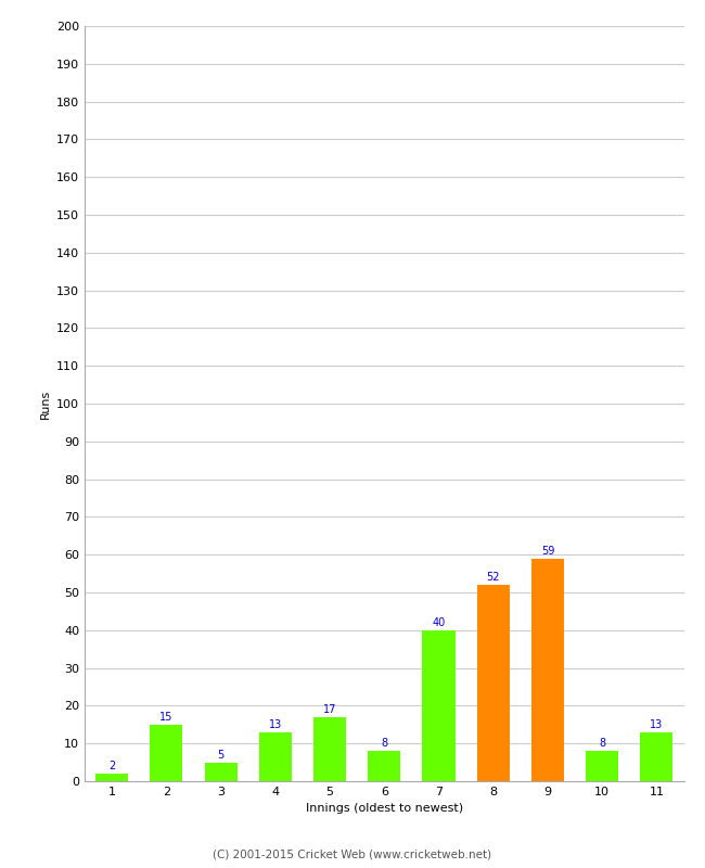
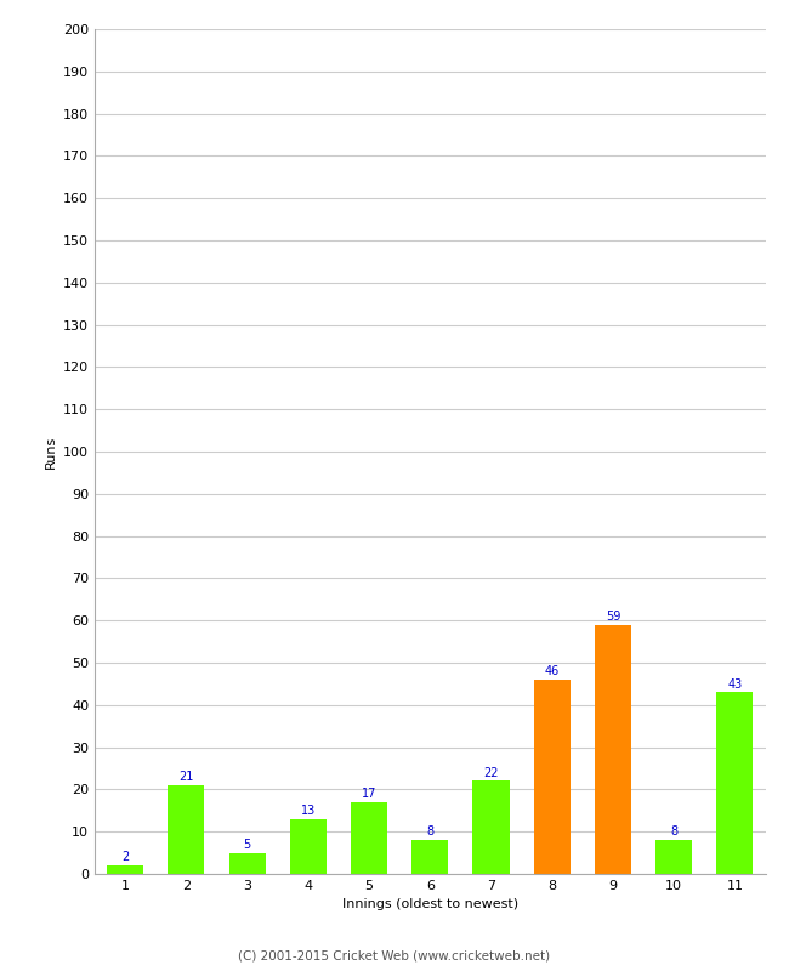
2: 15 -> 21
7: 40 -> 22
8: 52 -> 46
11: 13 -> 43
